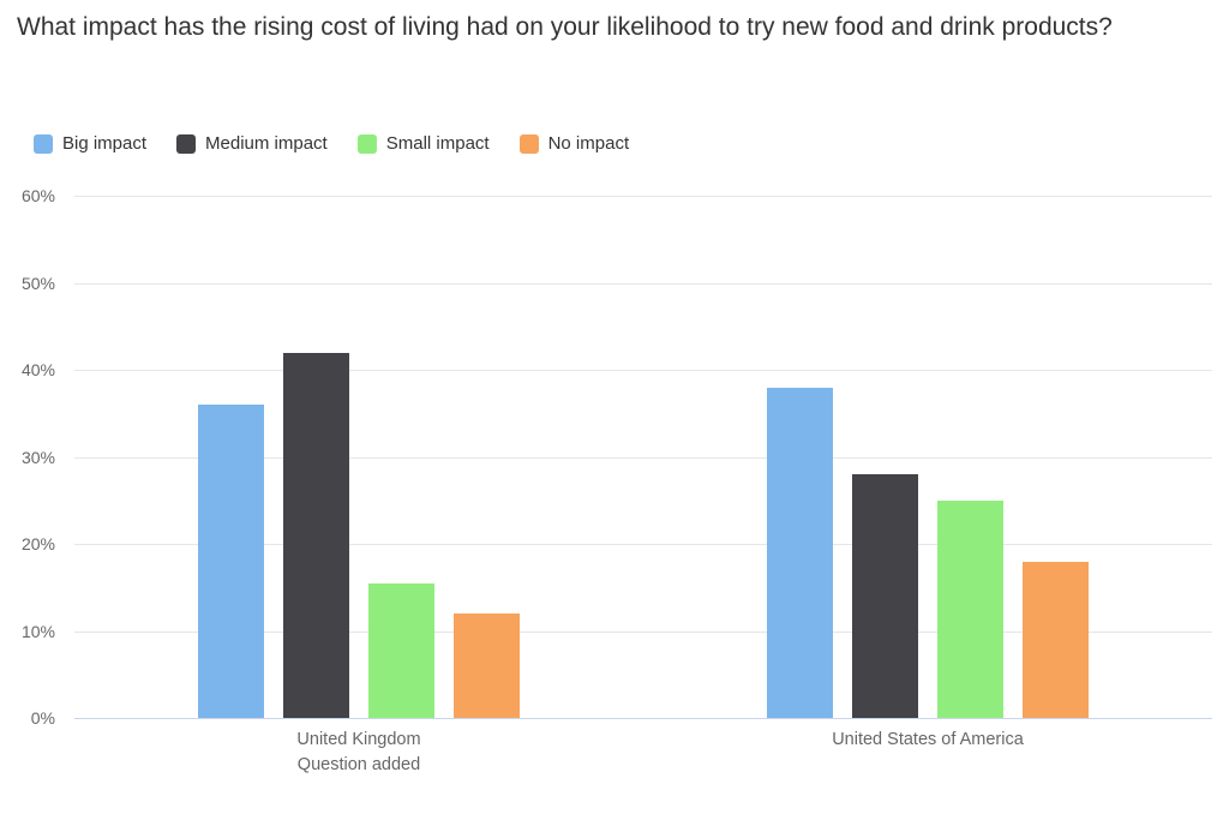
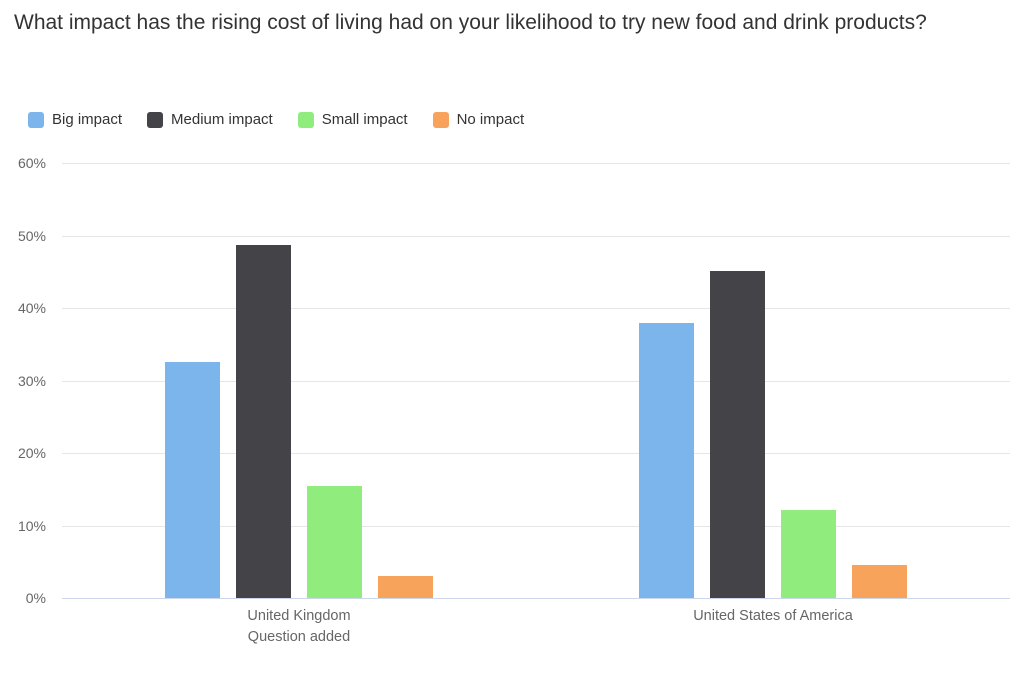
Big impact/United Kingdom Question added: 36% -> 32%
Medium impact/United Kingdom Question added: 42% -> 49%
No impact/United Kingdom Question added: 12% -> 3%
Medium impact/United States of America: 28% -> 45%
Small impact/United States of America: 25% -> 12%
No impact/United States of America: 18% -> 4%
